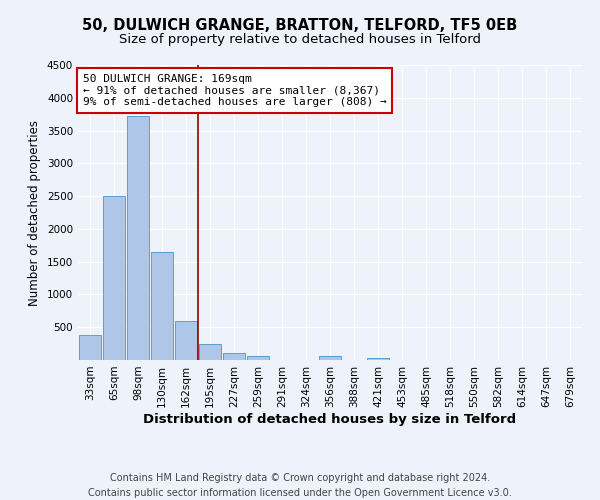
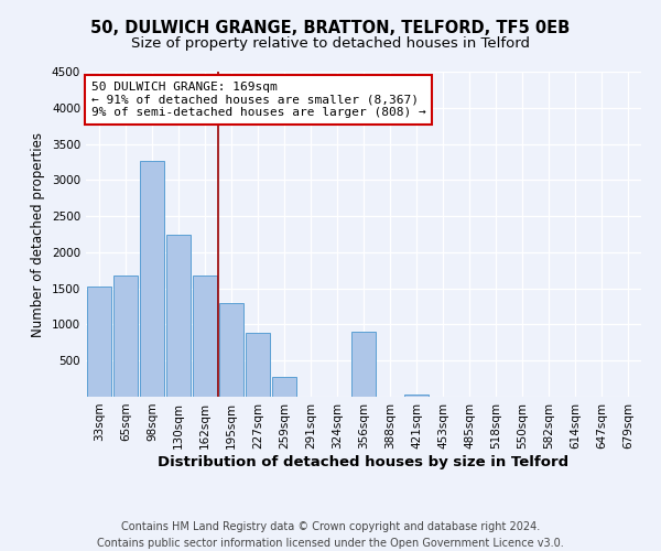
33sqm: 380 -> 1520
65sqm: 2500 -> 1680
98sqm: 3720 -> 3260
130sqm: 1640 -> 2240
162sqm: 590 -> 1680
195sqm: 240 -> 1300
227sqm: 100 -> 880
259sqm: 60 -> 280
356sqm: 60 -> 900
